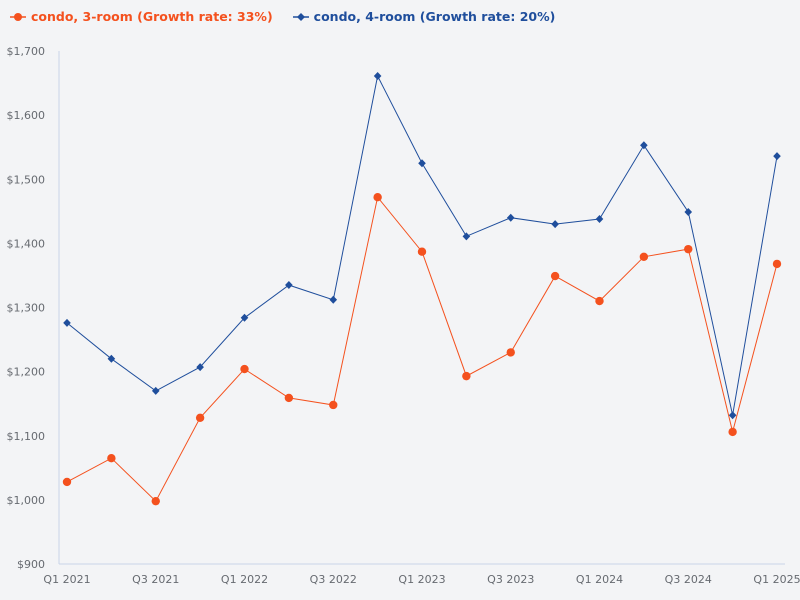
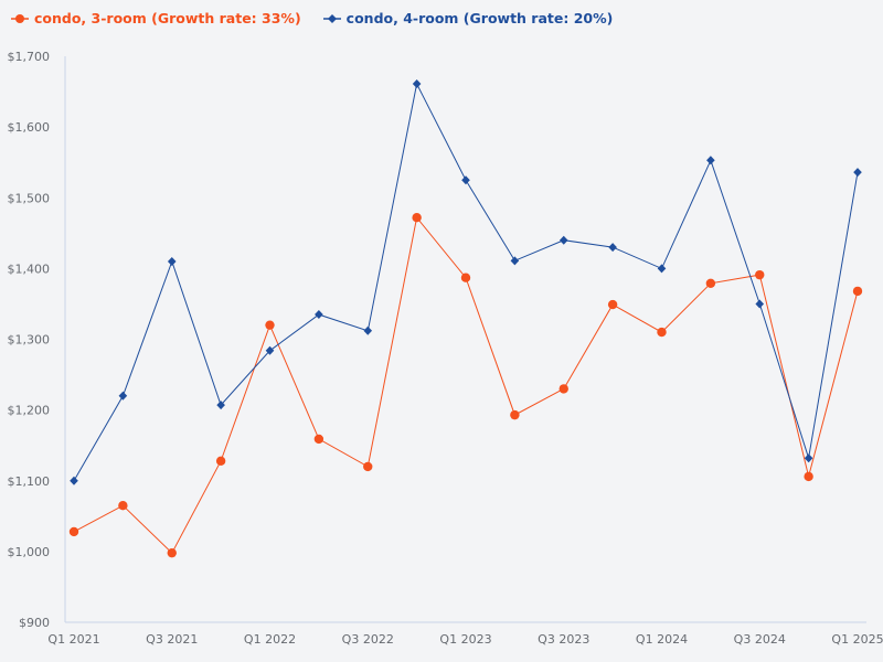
condo, 4-room (Growth rate: 20%)/Q1 2021: $1280 -> $1100
condo, 4-room (Growth rate: 20%)/Q3 2021: $1170 -> $1410
condo, 3-room (Growth rate: 33%)/Q1 2022: $1200 -> $1320
condo, 3-room (Growth rate: 33%)/Q3 2022: $1150 -> $1120
condo, 4-room (Growth rate: 20%)/Q1 2024: $1440 -> $1400
condo, 4-room (Growth rate: 20%)/Q3 2024: $1450 -> $1350
